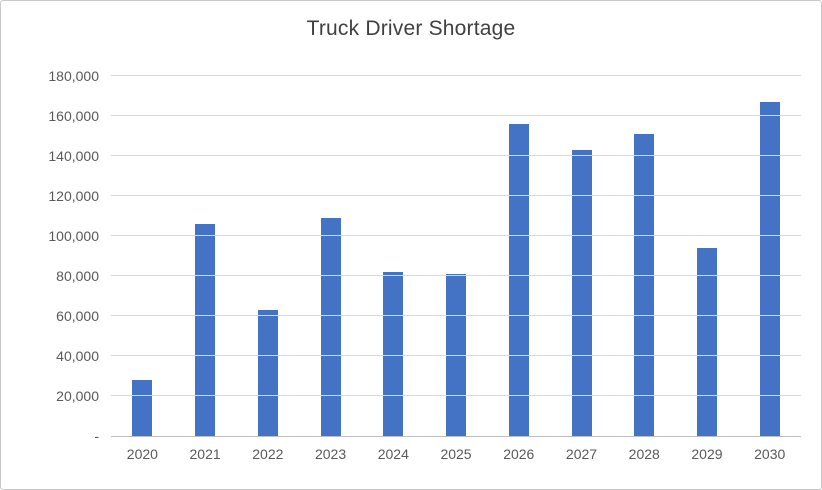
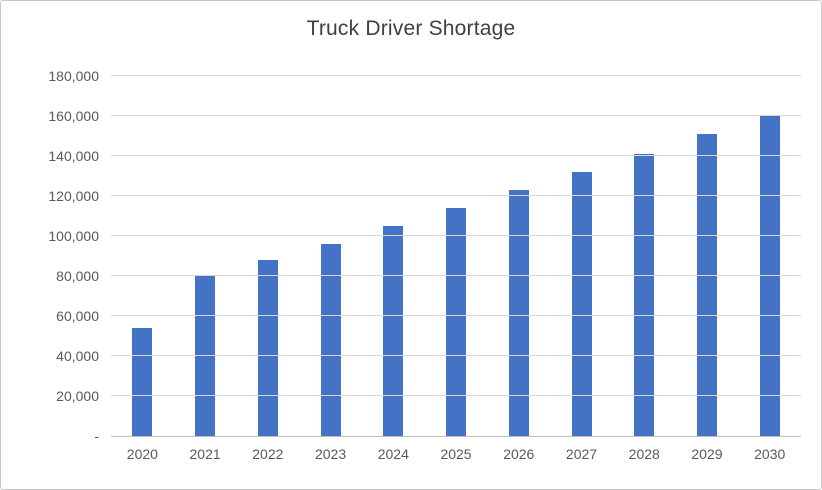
2020: 28000 -> 54000
2021: 106000 -> 80000
2022: 63000 -> 88000
2023: 109000 -> 96000
2024: 82000 -> 105000
2025: 81000 -> 114000
2026: 156000 -> 123000
2027: 143000 -> 132000
2028: 151000 -> 141000
2029: 94000 -> 151000
2030: 167000 -> 160000
